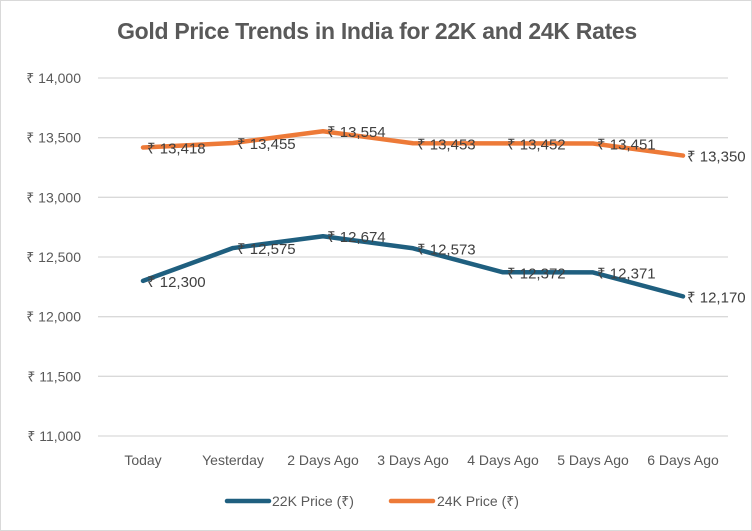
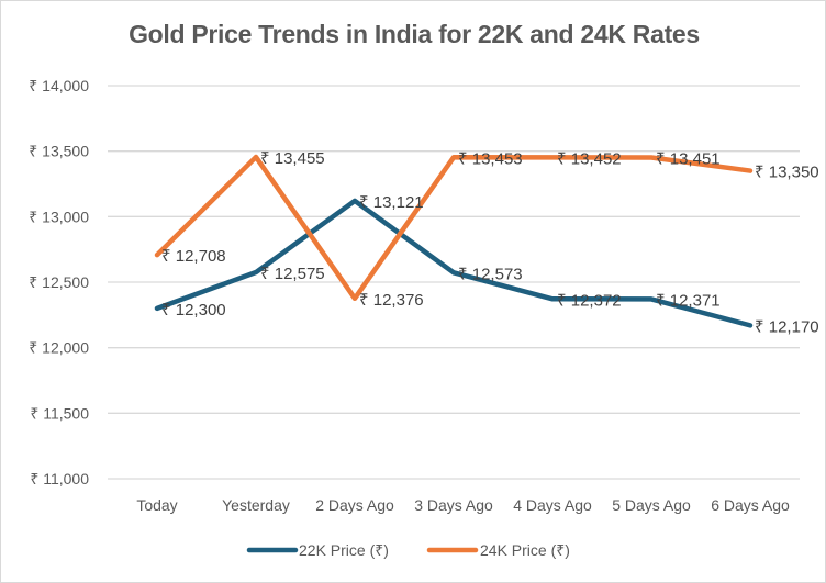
24K Price (₹)/Today: 13,418 -> 12,708
22K Price (₹)/2 Days Ago: 12,674 -> 13,121
24K Price (₹)/2 Days Ago: 13,554 -> 12,376
